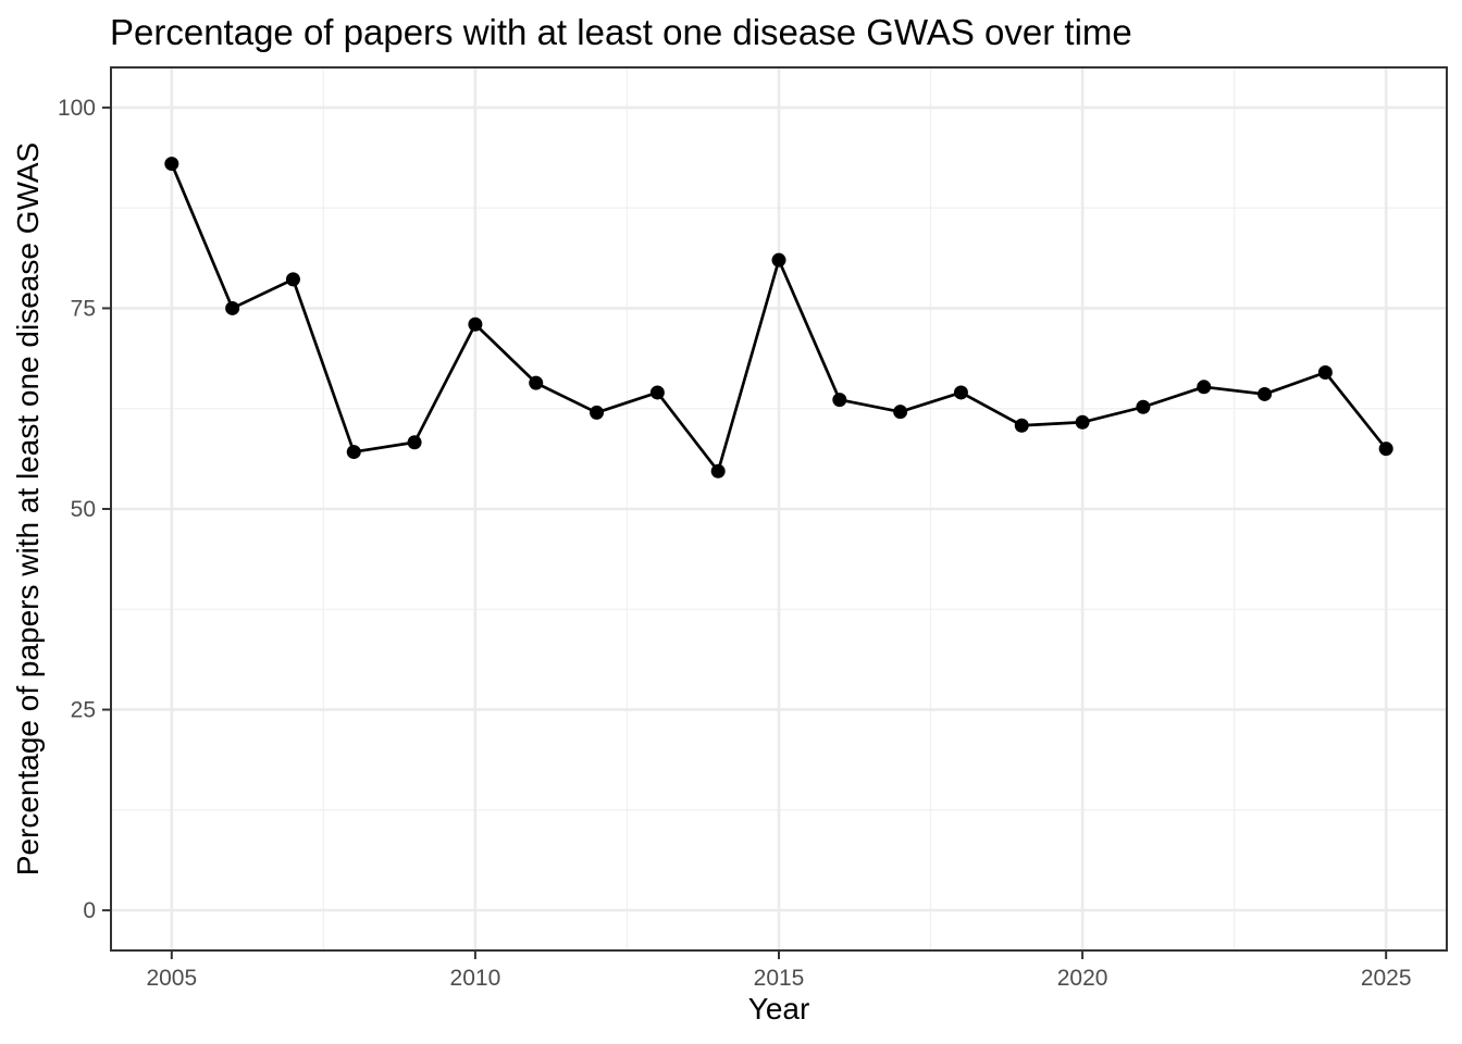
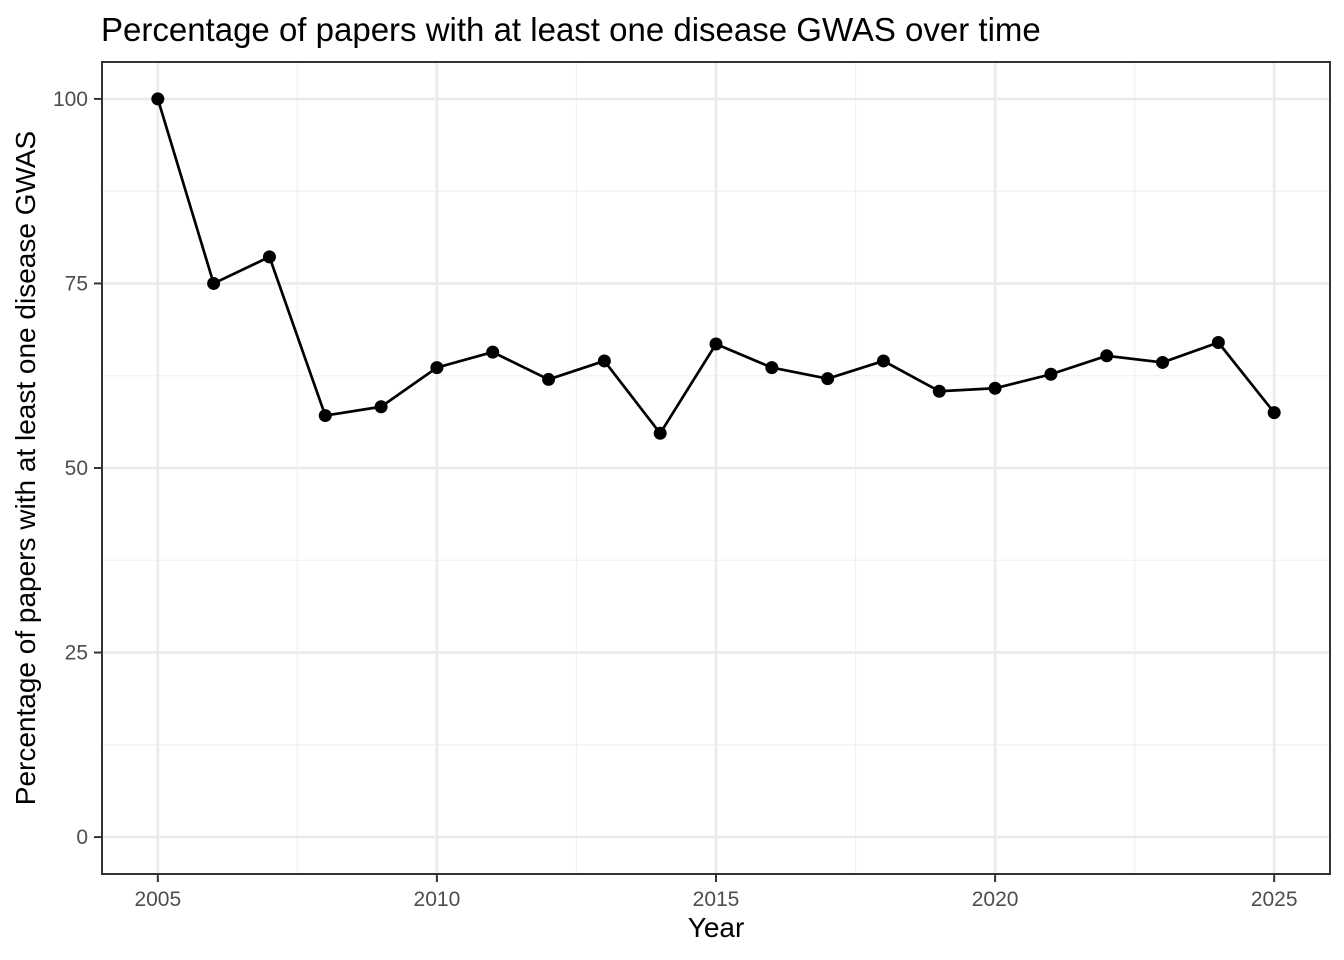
2005: 93 -> 100
2010: 73 -> 64
2015: 81 -> 67
